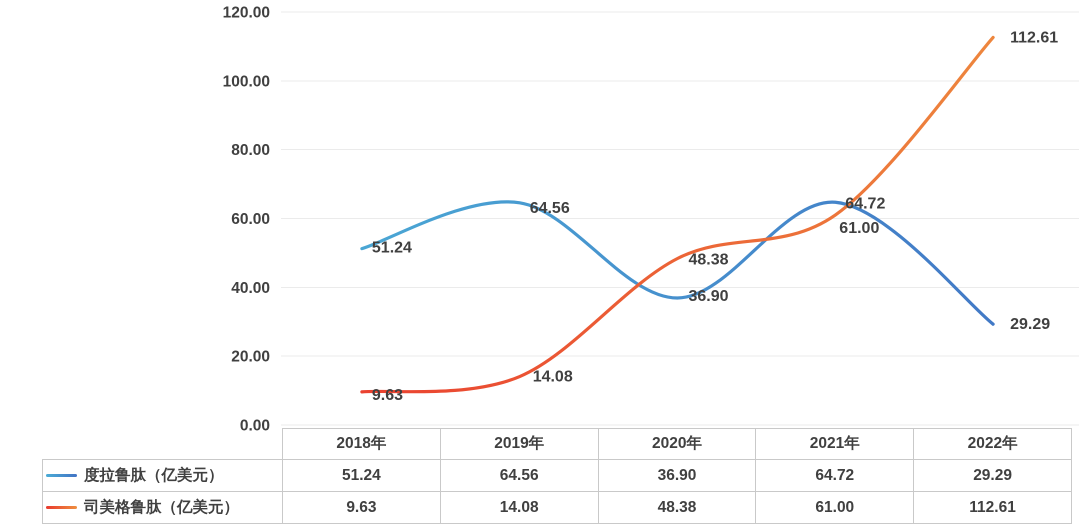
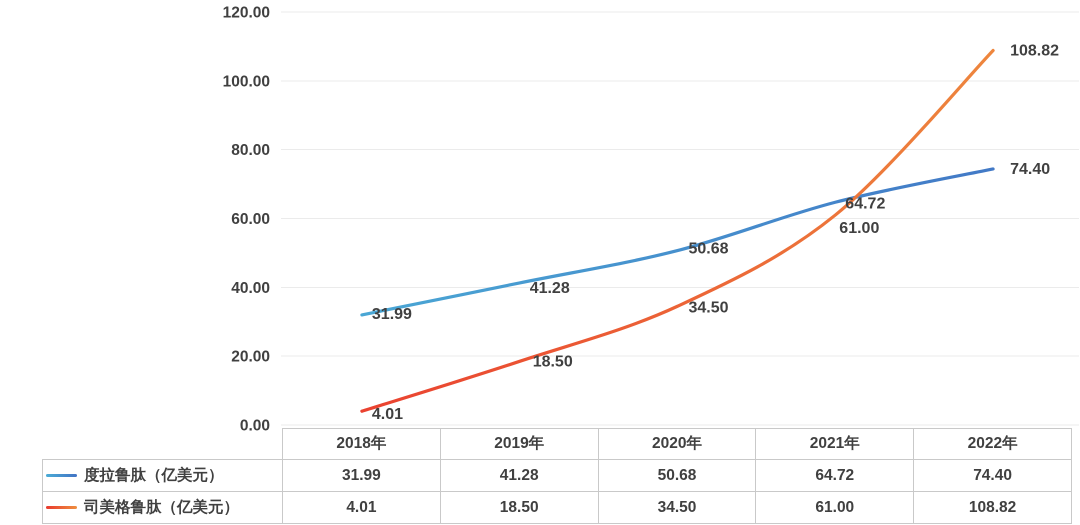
度拉鲁肽（亿美元）/2018年: 51.24 -> 31.99
司美格鲁肽（亿美元）/2018年: 9.63 -> 4.01
度拉鲁肽（亿美元）/2019年: 64.56 -> 41.28
司美格鲁肽（亿美元）/2019年: 14.08 -> 18.50
度拉鲁肽（亿美元）/2020年: 36.90 -> 50.68
司美格鲁肽（亿美元）/2020年: 48.38 -> 34.50
度拉鲁肽（亿美元）/2022年: 29.29 -> 74.40
司美格鲁肽（亿美元）/2022年: 112.61 -> 108.82
